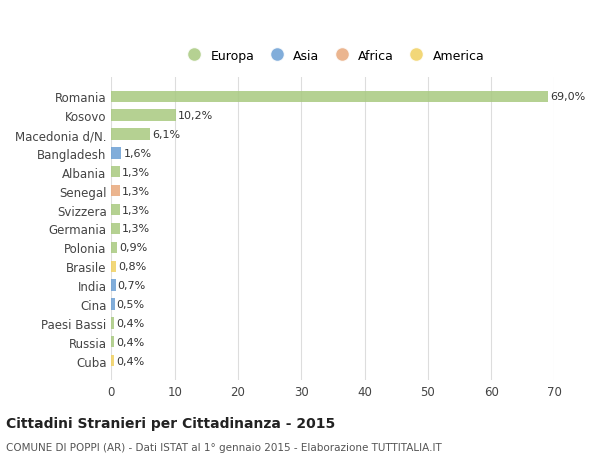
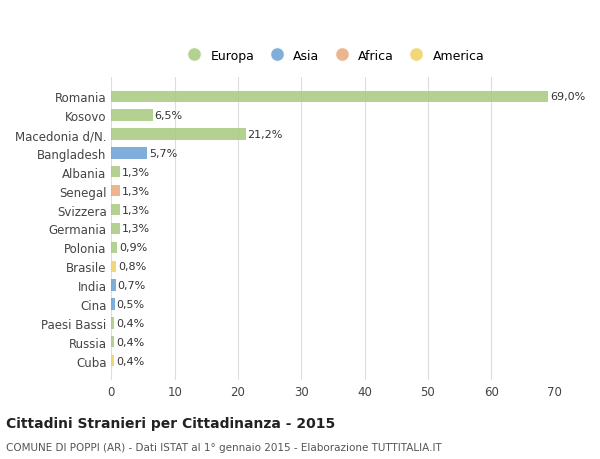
Kosovo: 10,2% -> 6,5%
Macedonia d/N.: 6,1% -> 21,2%
Bangladesh: 1,6% -> 5,7%
